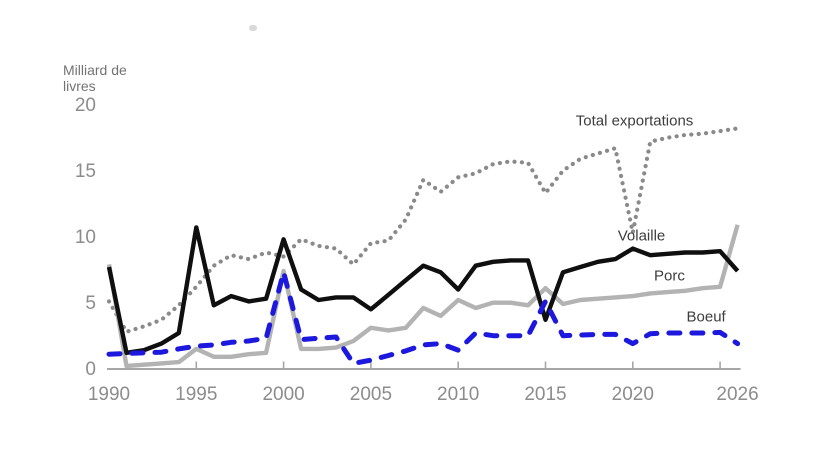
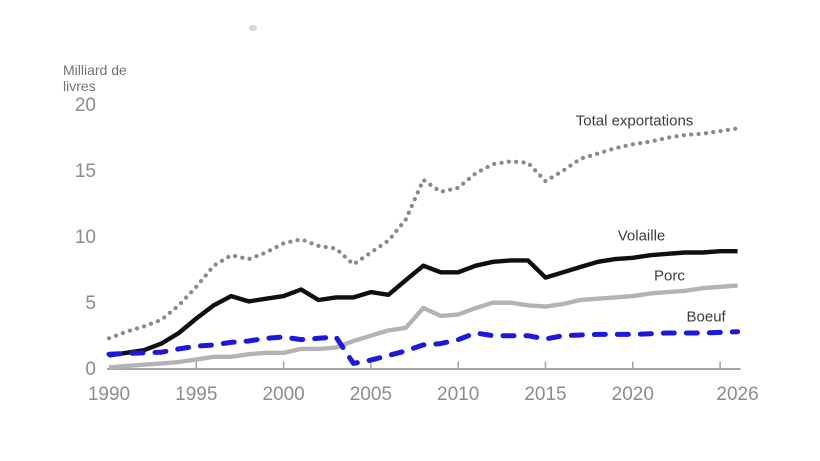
Total exportations/1990: 5.2 -> 2.4
Porc/1990: 8.0 -> 0.2
Volaille/1990: 7.8 -> 1.1
Porc/1995: 1.6 -> 0.8
Volaille/1995: 10.8 -> 3.9
Total exportations/2000: 8.6 -> 9.6
Porc/2000: 7.5 -> 1.3
Volaille/2000: 9.9 -> 5.6
Boeuf/2000: 7.4 -> 2.5
Total exportations/2005: 9.6 -> 8.9
Porc/2005: 3.2 -> 2.6
Volaille/2005: 4.6 -> 5.9
Total exportations/2010: 14.6 -> 13.8
Porc/2010: 5.3 -> 4.2
Volaille/2010: 6.1 -> 7.4
Boeuf/2010: 1.5 -> 2.3
Total exportations/2015: 13.4 -> 14.3
Porc/2015: 6.2 -> 4.8
Volaille/2015: 3.8 -> 7.0
Boeuf/2015: 5.2 -> 2.4
Total exportations/2020: 10.4 -> 17.1
Volaille/2020: 9.2 -> 8.5
Boeuf/2020: 2.0 -> 2.7
Porc/2026: 11.0 -> 6.4
Volaille/2026: 7.5 -> 9.0
Boeuf/2026: 2.0 -> 2.9
